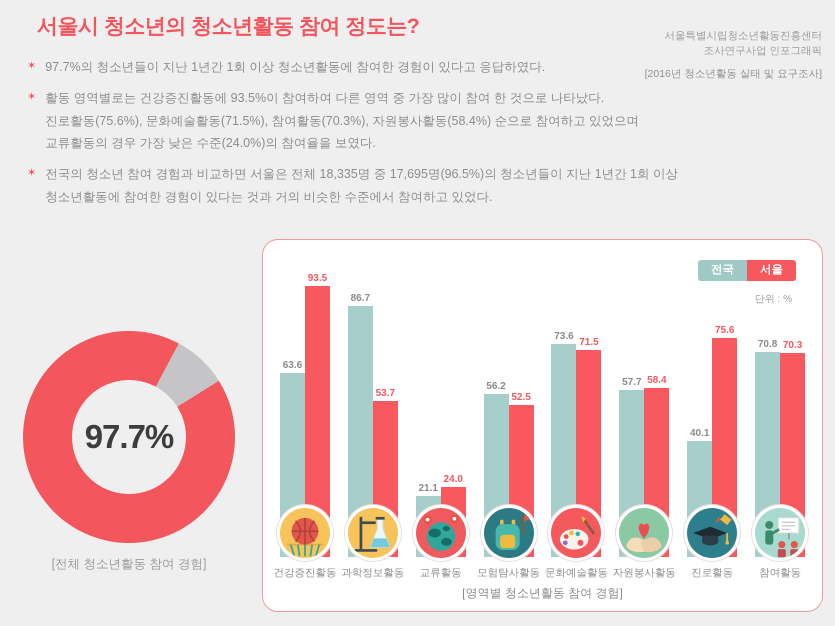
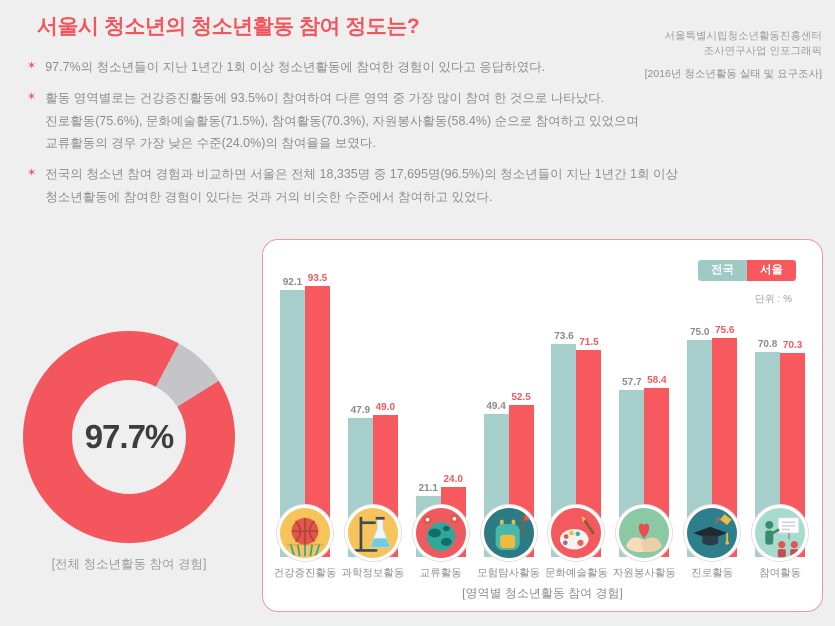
[영역별 청소년활동 참여 경험]/전국/건강증진활동: 63.6 -> 92.1
[영역별 청소년활동 참여 경험]/전국/과학정보활동: 86.7 -> 47.9
[영역별 청소년활동 참여 경험]/서울/과학정보활동: 53.7 -> 49.0
[영역별 청소년활동 참여 경험]/전국/모험탐사활동: 56.2 -> 49.4
[영역별 청소년활동 참여 경험]/전국/진로활동: 40.1 -> 75.0
